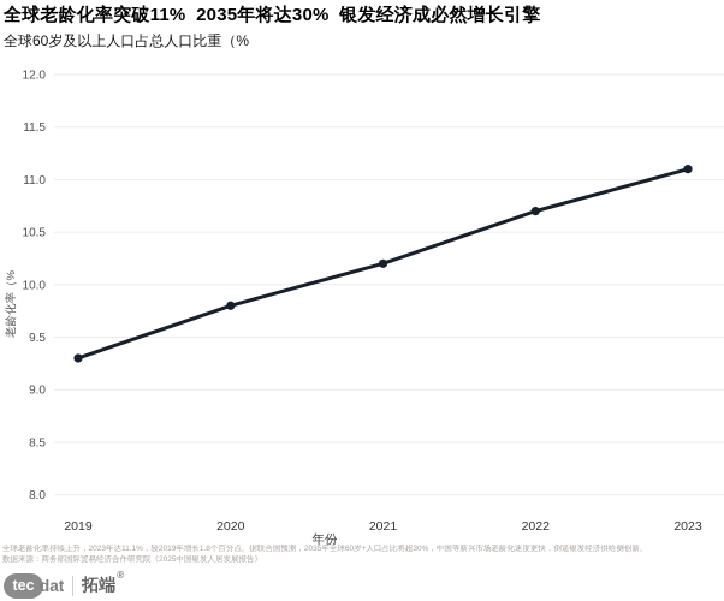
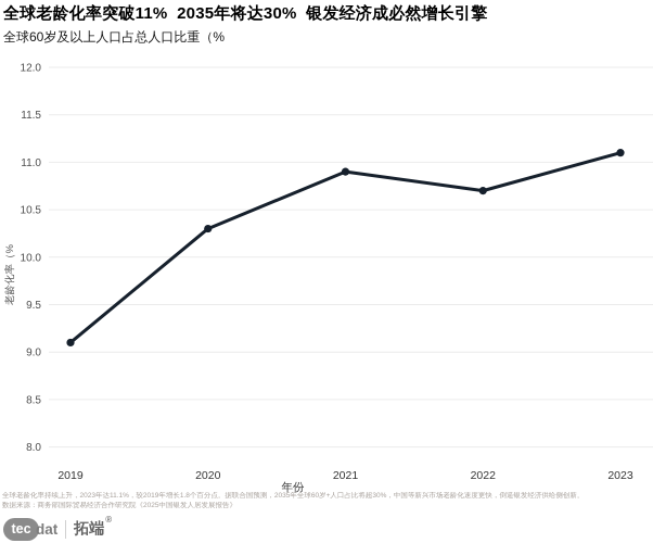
2019: 9.3 -> 9.1
2020: 9.8 -> 10.3
2021: 10.2 -> 10.9
